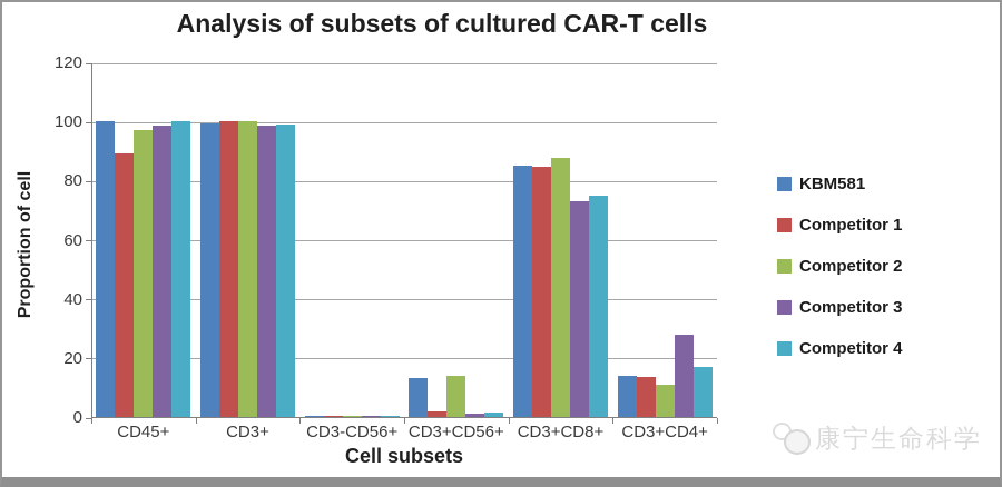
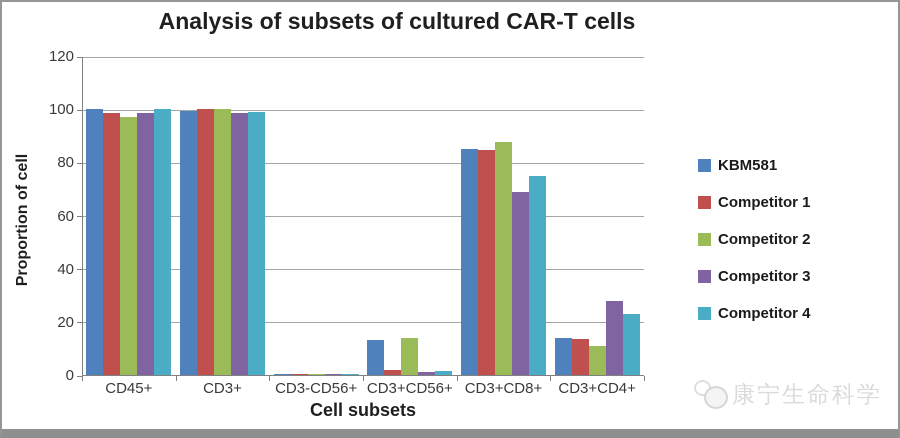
Competitor 1/CD45+: 89 -> 98
Competitor 3/CD3+CD8+: 73 -> 69
Competitor 4/CD3+CD4+: 17 -> 23
